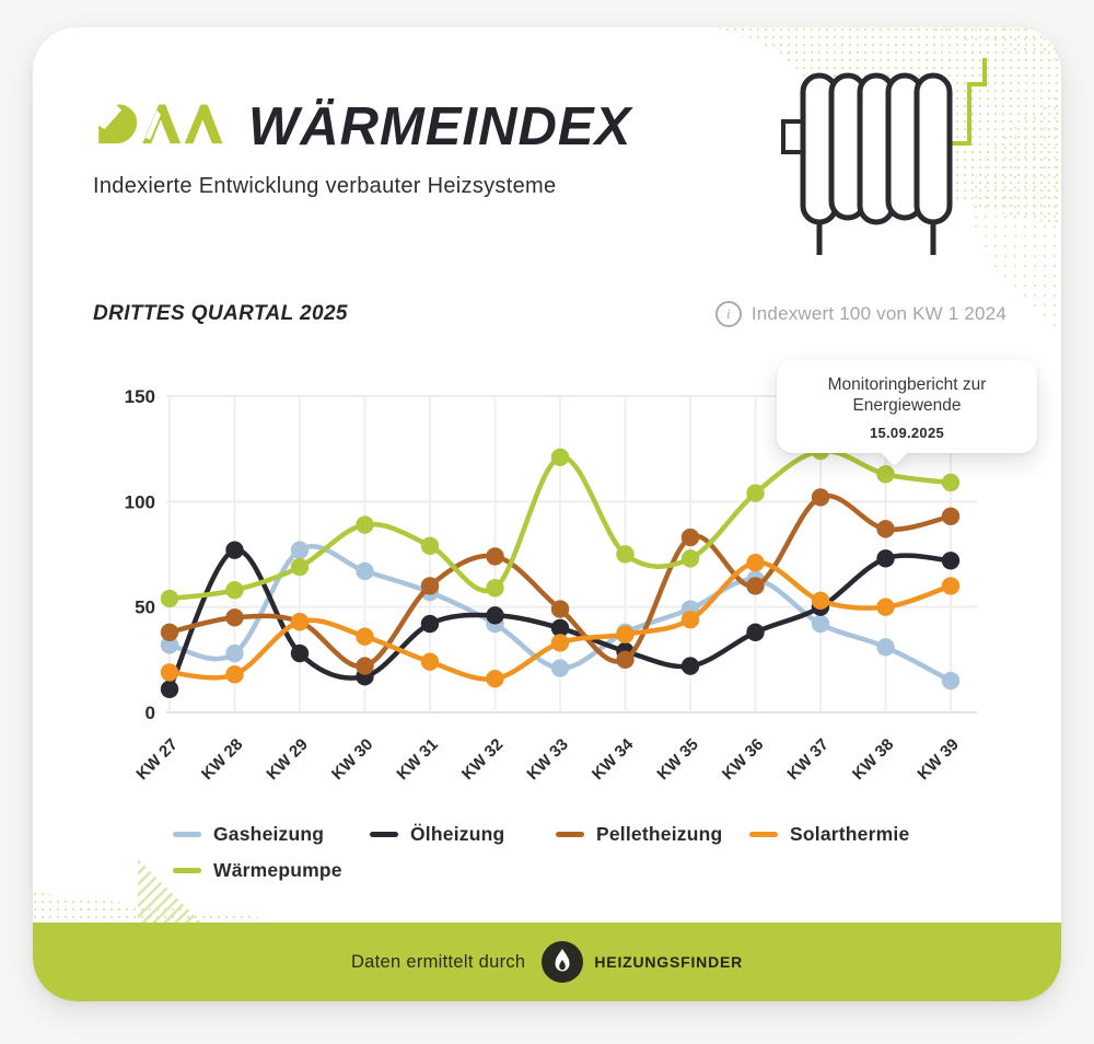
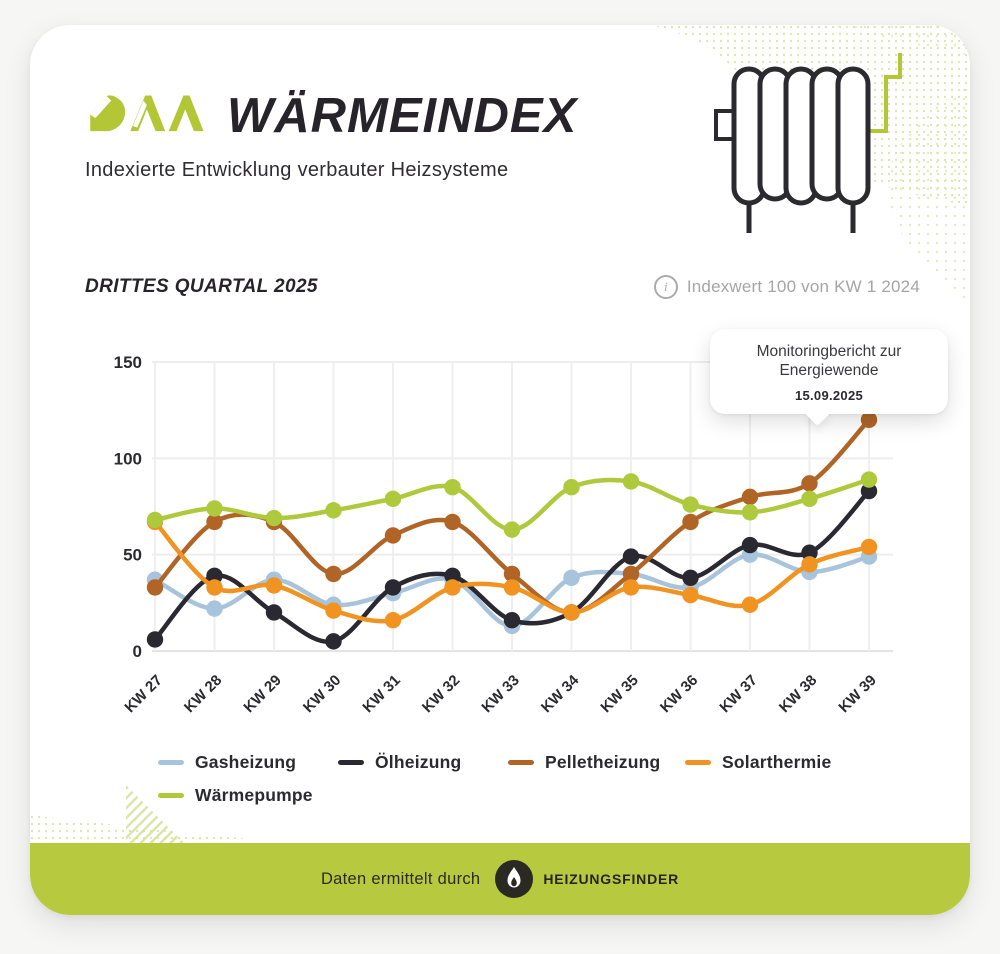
Gasheizung/KW 27: 32 -> 37
Ölheizung/KW 27: 11 -> 6
Pelletheizung/KW 27: 38 -> 33
Solarthermie/KW 27: 19 -> 67
Wärmepumpe/KW 27: 54 -> 68
Gasheizung/KW 28: 28 -> 22
Ölheizung/KW 28: 77 -> 39
Pelletheizung/KW 28: 45 -> 67
Solarthermie/KW 28: 18 -> 33
Wärmepumpe/KW 28: 58 -> 74
Gasheizung/KW 29: 77 -> 37
Ölheizung/KW 29: 28 -> 20
Pelletheizung/KW 29: 43 -> 67
Solarthermie/KW 29: 43 -> 34
Gasheizung/KW 30: 67 -> 24
Ölheizung/KW 30: 17 -> 5
Pelletheizung/KW 30: 22 -> 40
Solarthermie/KW 30: 36 -> 21
Wärmepumpe/KW 30: 89 -> 73
Gasheizung/KW 31: 57 -> 30
Ölheizung/KW 31: 42 -> 33
Solarthermie/KW 31: 24 -> 16
Gasheizung/KW 32: 42 -> 37
Ölheizung/KW 32: 46 -> 39
Pelletheizung/KW 32: 74 -> 67
Solarthermie/KW 32: 16 -> 33
Wärmepumpe/KW 32: 59 -> 85
Gasheizung/KW 33: 21 -> 13
Ölheizung/KW 33: 40 -> 16
Pelletheizung/KW 33: 49 -> 40
Wärmepumpe/KW 33: 121 -> 63
Ölheizung/KW 34: 29 -> 20
Pelletheizung/KW 34: 25 -> 20
Solarthermie/KW 34: 37 -> 20
Wärmepumpe/KW 34: 75 -> 85
Gasheizung/KW 35: 49 -> 40
Ölheizung/KW 35: 22 -> 49
Pelletheizung/KW 35: 83 -> 40
Solarthermie/KW 35: 44 -> 33
Wärmepumpe/KW 35: 73 -> 88
Gasheizung/KW 36: 63 -> 33
Pelletheizung/KW 36: 60 -> 67
Solarthermie/KW 36: 71 -> 29
Wärmepumpe/KW 36: 104 -> 76
Gasheizung/KW 37: 42 -> 50
Ölheizung/KW 37: 50 -> 55
Pelletheizung/KW 37: 102 -> 80
Solarthermie/KW 37: 53 -> 24
Wärmepumpe/KW 37: 124 -> 72
Gasheizung/KW 38: 31 -> 41
Ölheizung/KW 38: 73 -> 51
Solarthermie/KW 38: 50 -> 45
Wärmepumpe/KW 38: 113 -> 79
Gasheizung/KW 39: 15 -> 49
Ölheizung/KW 39: 72 -> 83
Pelletheizung/KW 39: 93 -> 120
Solarthermie/KW 39: 60 -> 54
Wärmepumpe/KW 39: 109 -> 89
